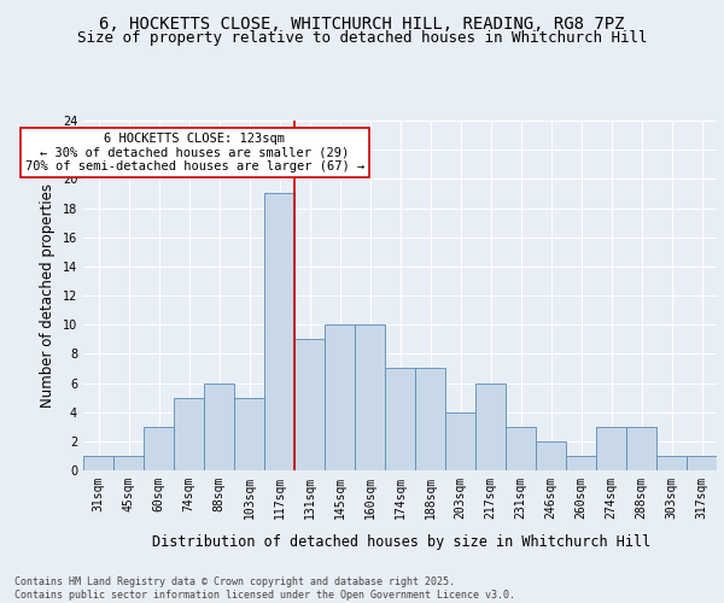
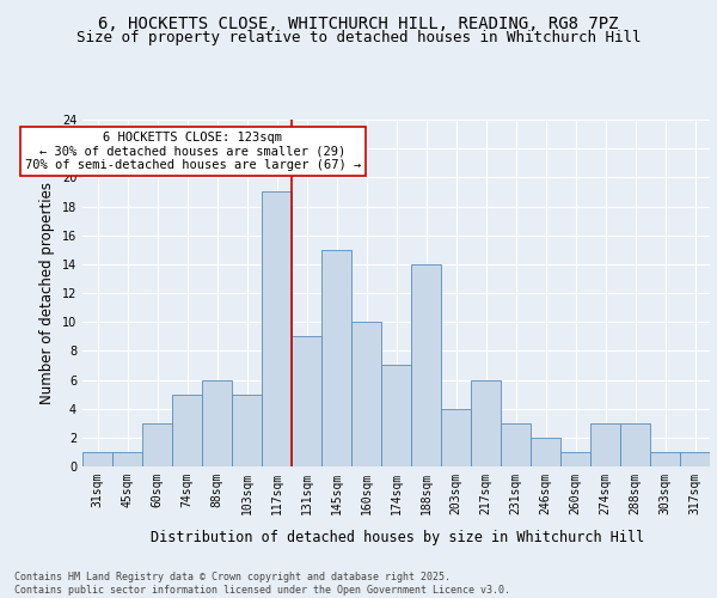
145sqm: 10 -> 15
188sqm: 7 -> 14
